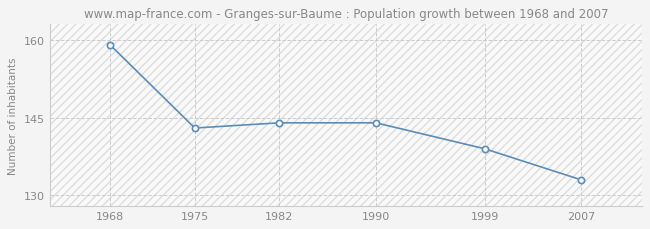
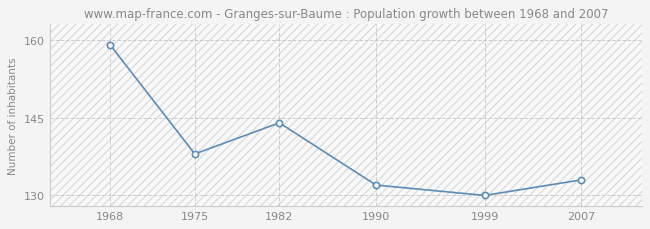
1975: 143 -> 138
1990: 144 -> 132
1999: 139 -> 130
